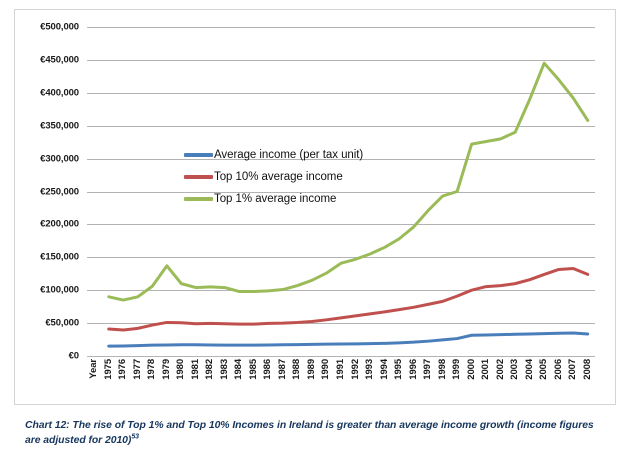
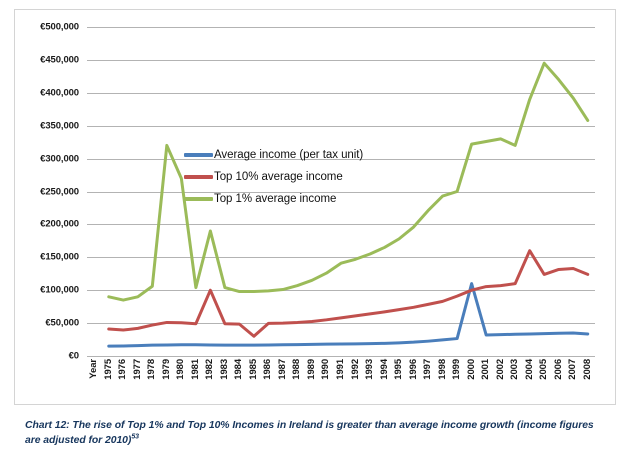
Top 1% average income/1979: €140000 -> €320000
Top 1% average income/1980: €110000 -> €270000
Top 10% average income/1982: €50000 -> €100000
Top 1% average income/1982: €100000 -> €190000
Top 10% average income/1985: €50000 -> €30000
Average income (per tax unit)/2000: €30000 -> €110000
Top 1% average income/2003: €340000 -> €320000
Top 10% average income/2004: €120000 -> €160000
